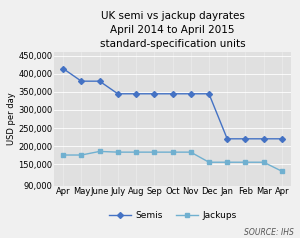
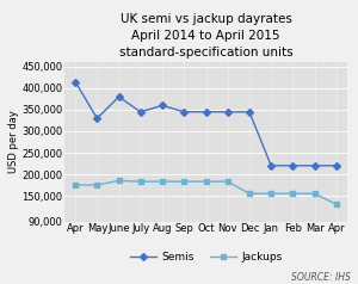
Semis/May: 380,000 -> 330,000
Semis/Aug: 345,000 -> 360,000
